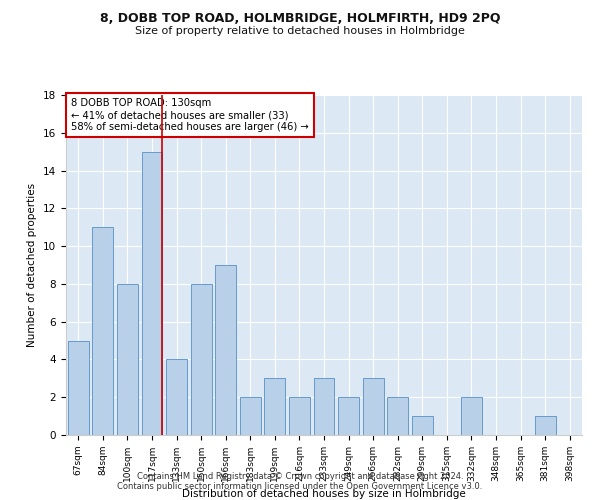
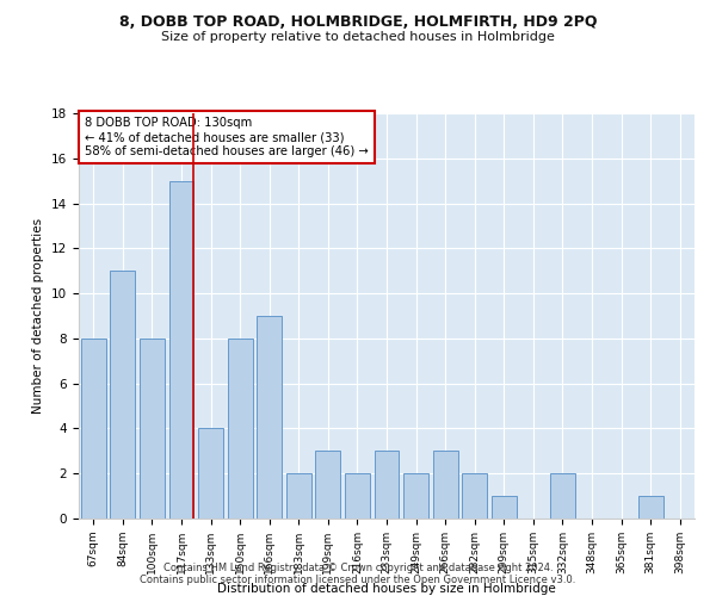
67sqm: 5 -> 8
